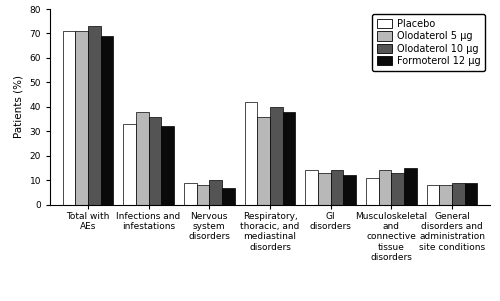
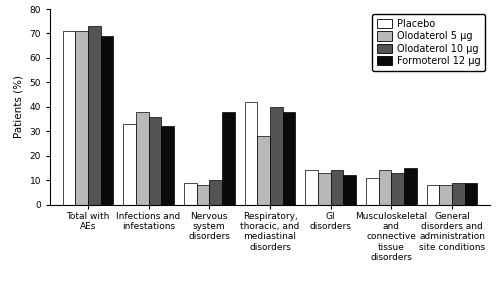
Formoterol 12 μg/Nervous system disorders: 7 -> 38
Olodaterol 5 μg/Respiratory, thoracic, and mediastinal disorders: 36 -> 28
